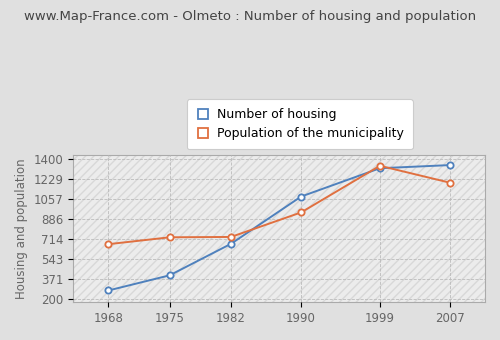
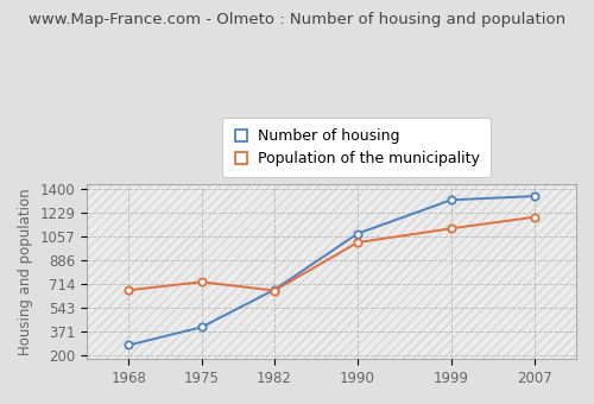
Population of the municipality/1982: 730 -> 660
Population of the municipality/1990: 940 -> 1010
Population of the municipality/1999: 1340 -> 1110
